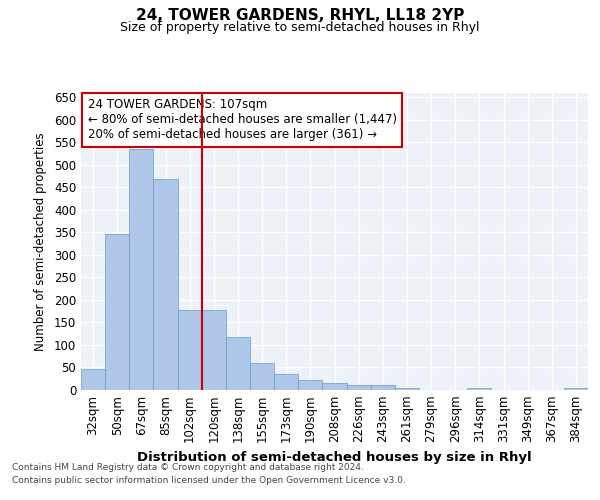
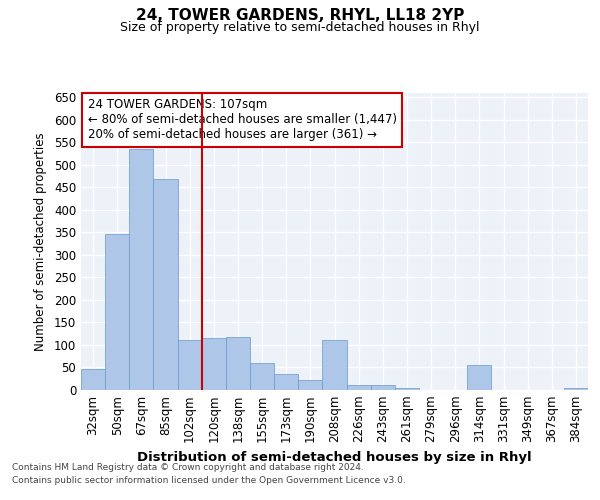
102sqm: 178 -> 110
120sqm: 178 -> 115
208sqm: 15 -> 110
314sqm: 5 -> 55
